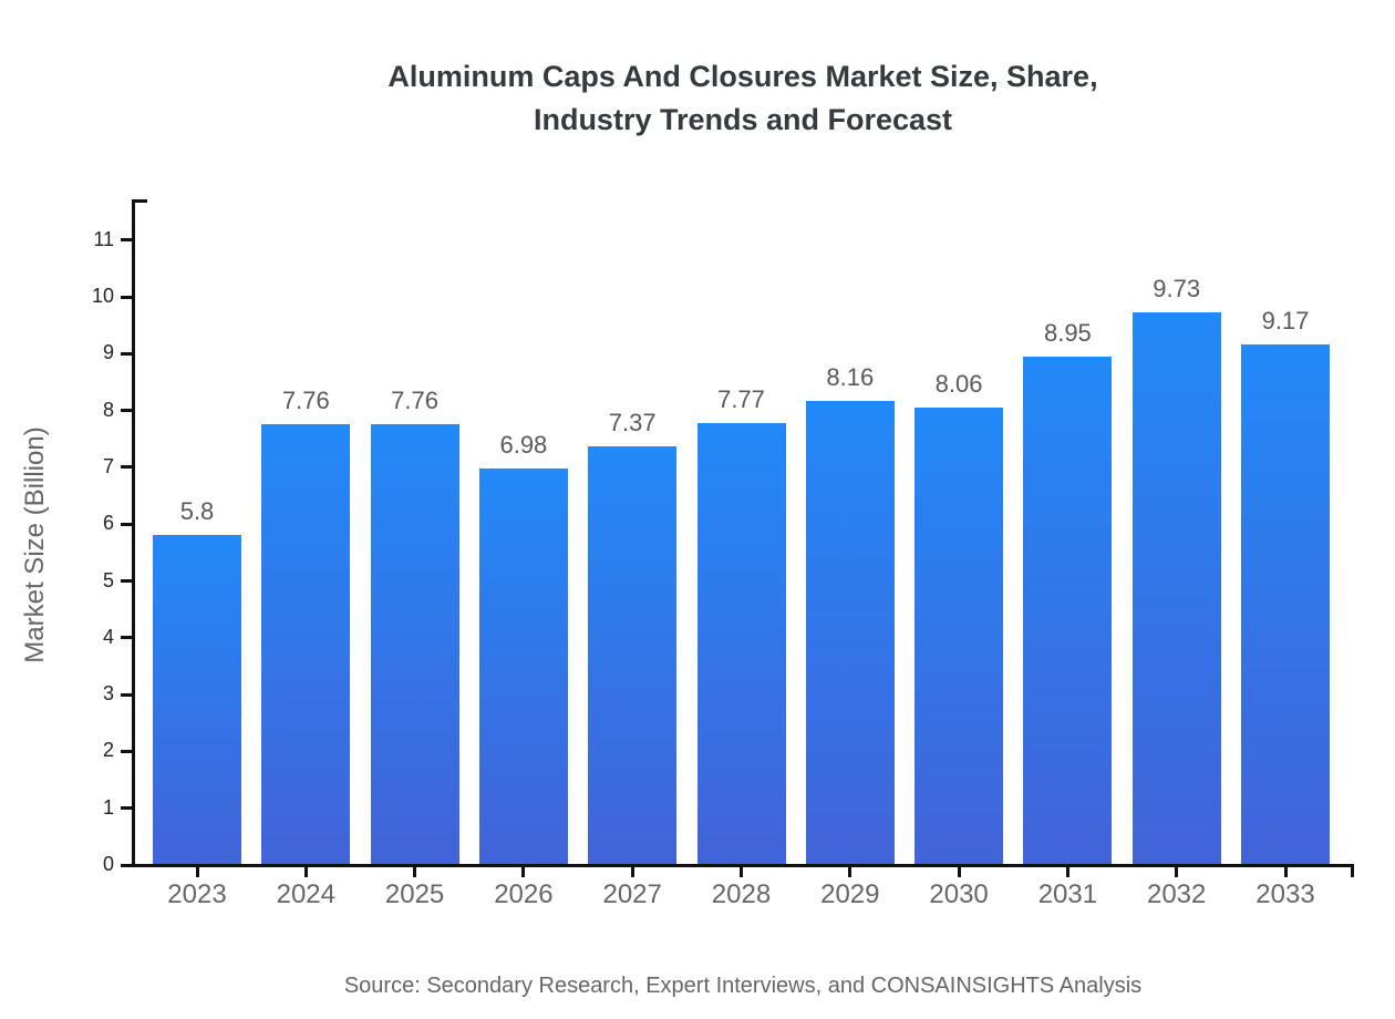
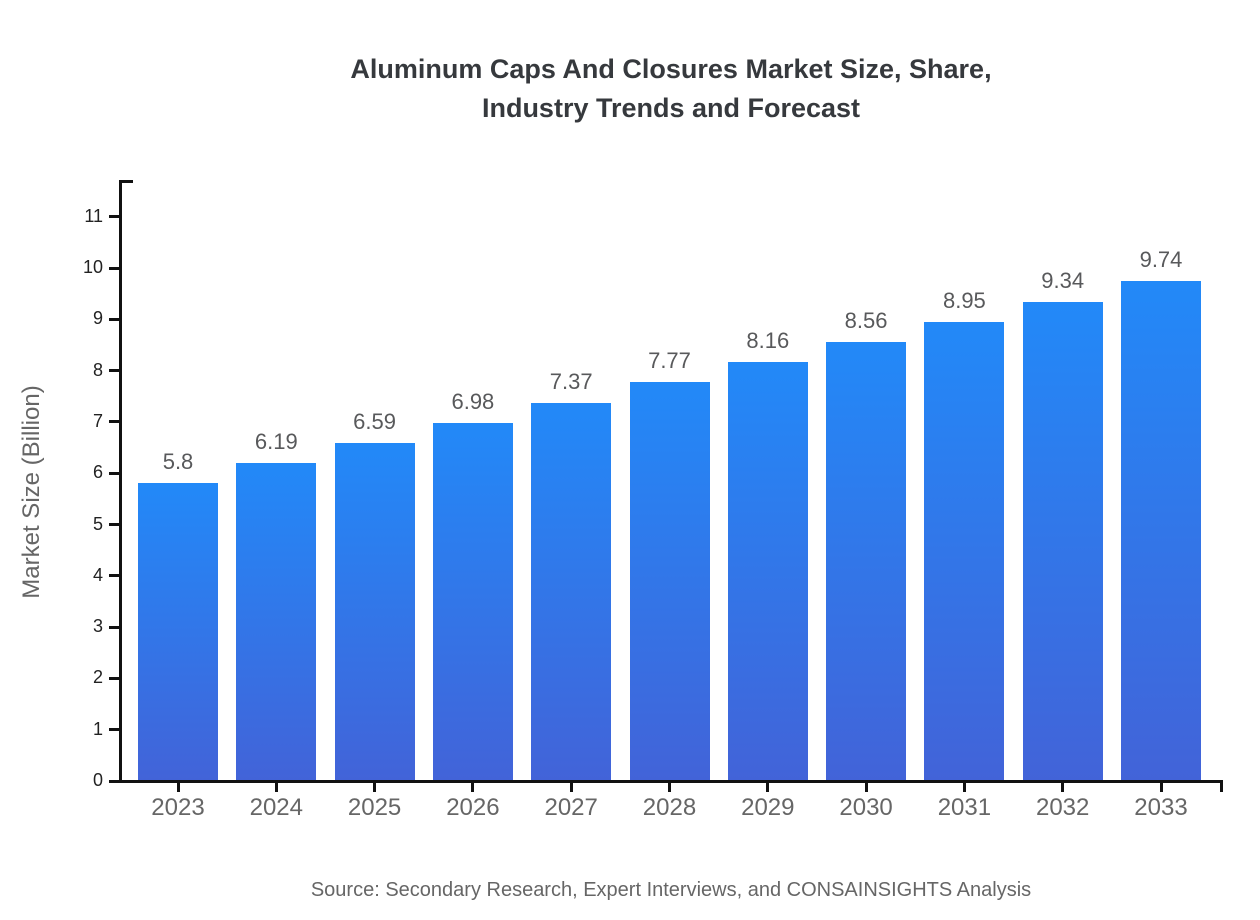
2024: 7.76 -> 6.19
2025: 7.76 -> 6.59
2030: 8.06 -> 8.56
2032: 9.73 -> 9.34
2033: 9.17 -> 9.74
